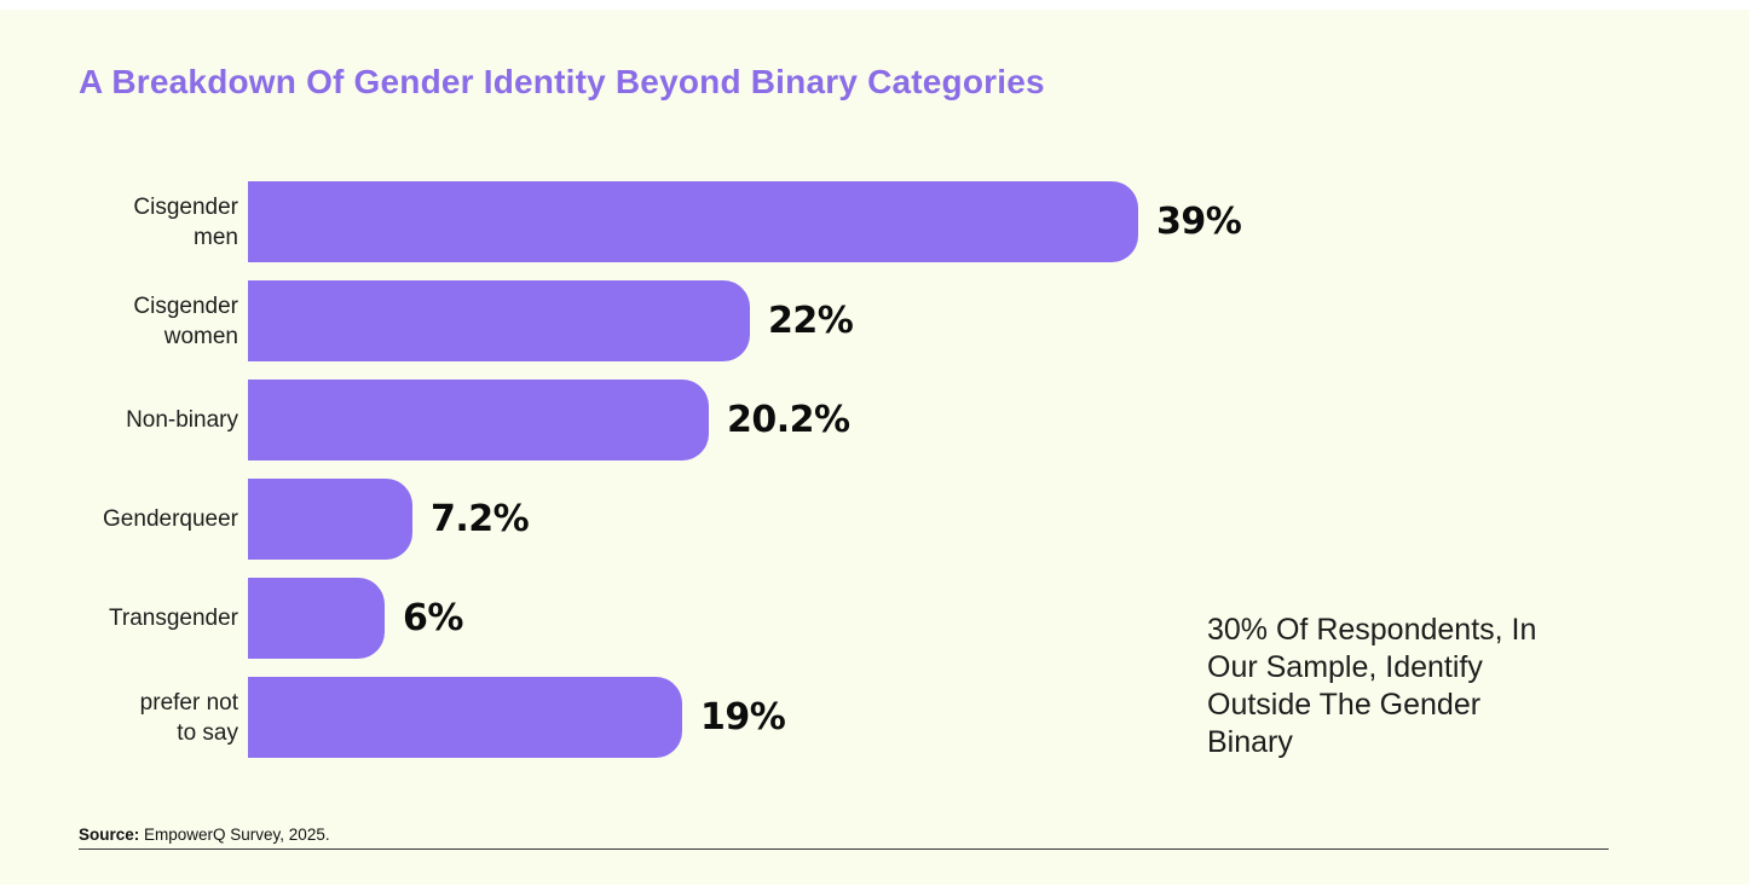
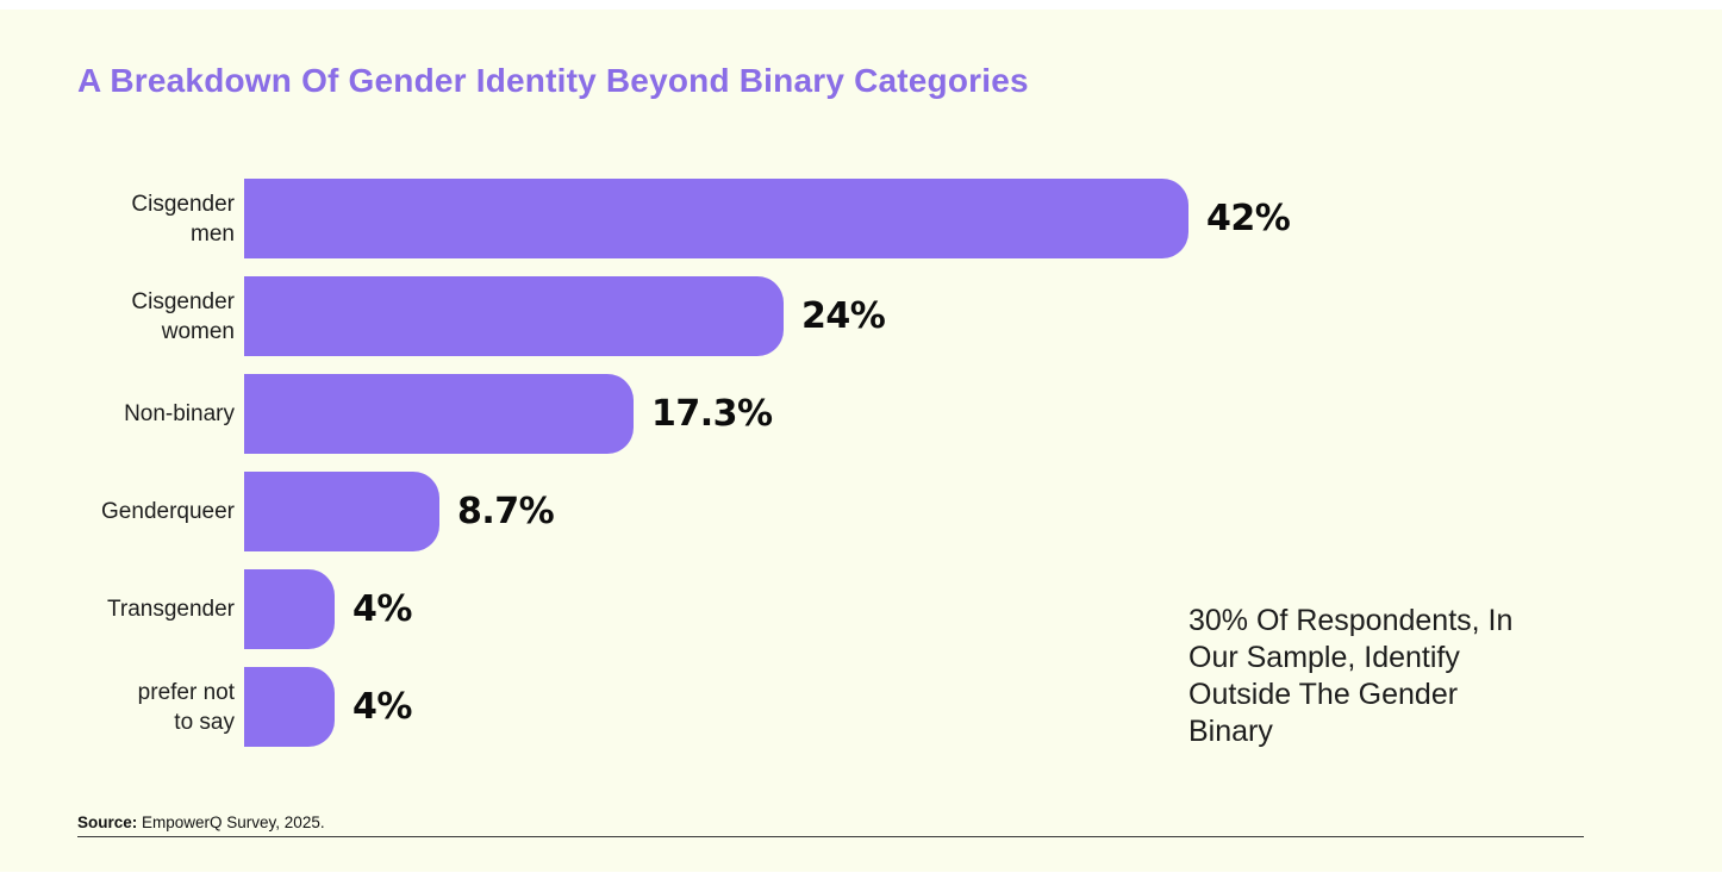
Cisgender men: 39% -> 42%
Cisgender women: 22% -> 24%
Non-binary: 20.2% -> 17.3%
Genderqueer: 7.2% -> 8.7%
Transgender: 6% -> 4%
prefer not to say: 19% -> 4%
